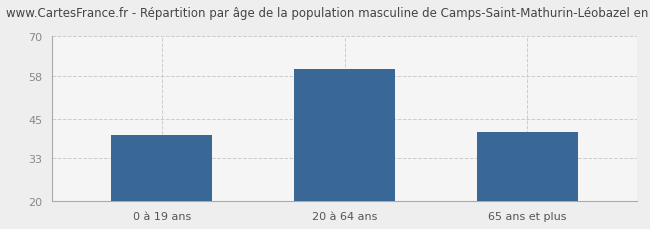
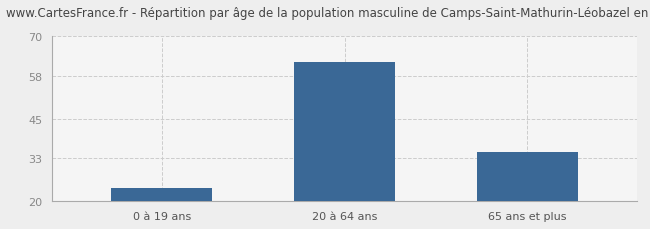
0 à 19 ans: 40 -> 24
20 à 64 ans: 60 -> 62
65 ans et plus: 41 -> 35
